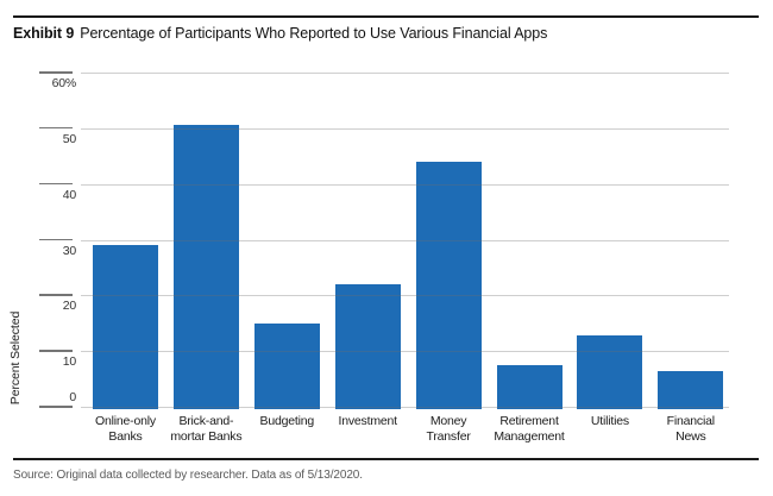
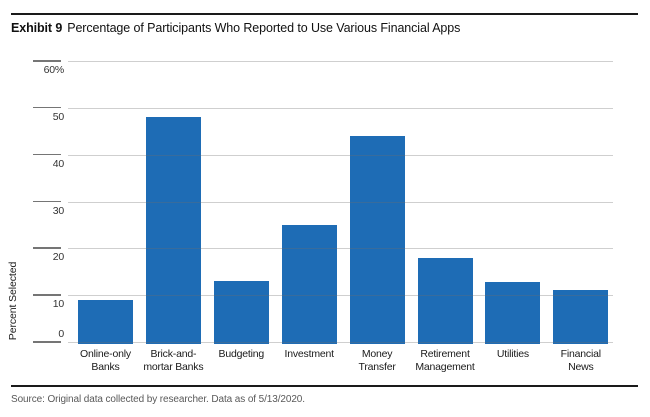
Online-only Banks: 29 -> 9
Brick-and-mortar Banks: 50 -> 48
Budgeting: 15 -> 13
Investment: 22 -> 25
Retirement Management: 8 -> 18
Financial News: 6 -> 11
